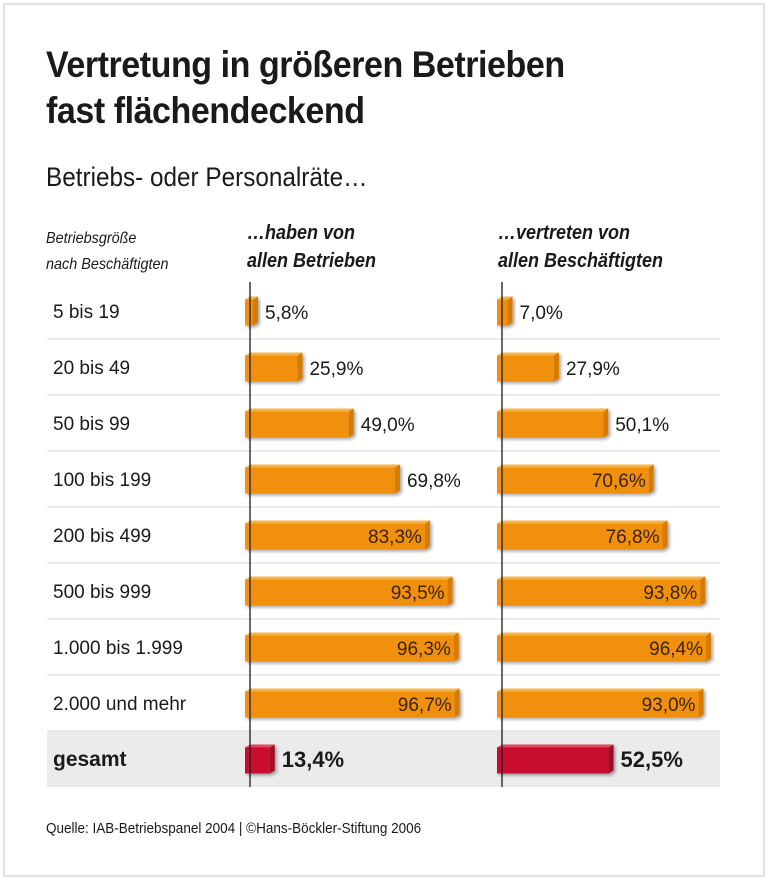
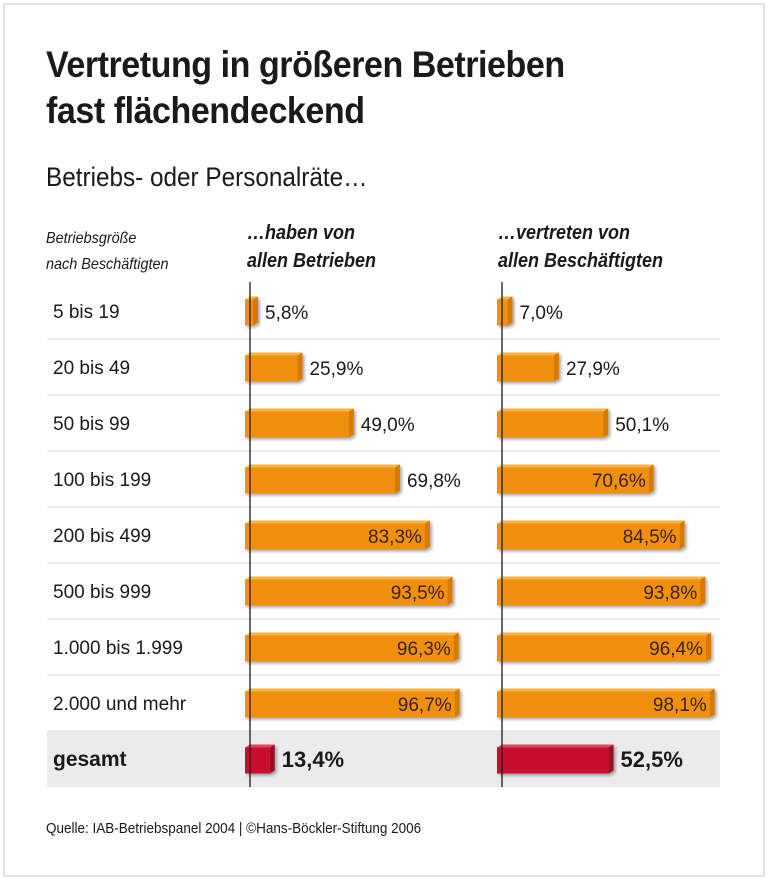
…vertreten von allen Beschäftigten/200 bis 499: 76,8% -> 84,5%
…vertreten von allen Beschäftigten/2.000 und mehr: 93,0% -> 98,1%
